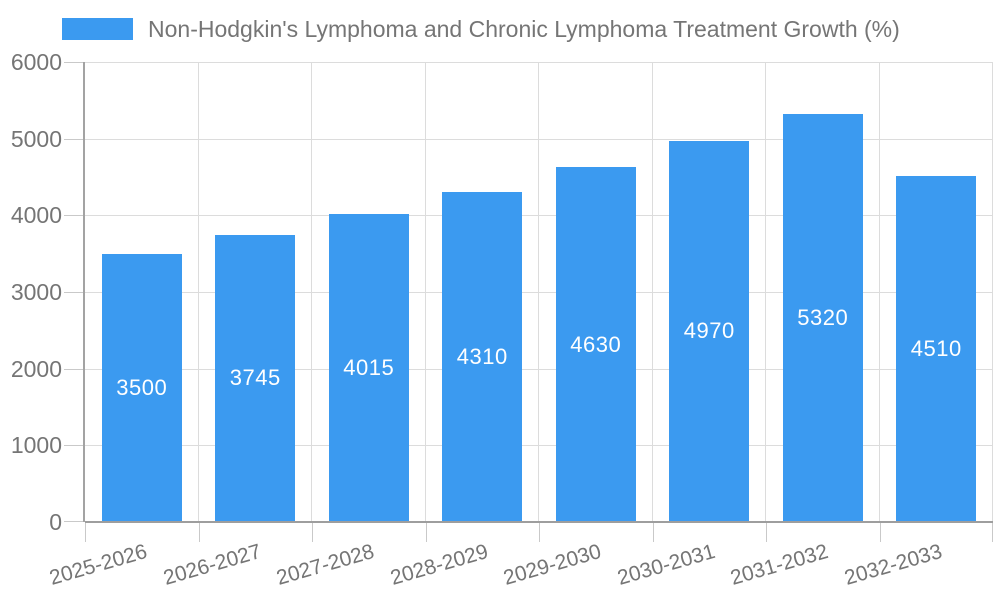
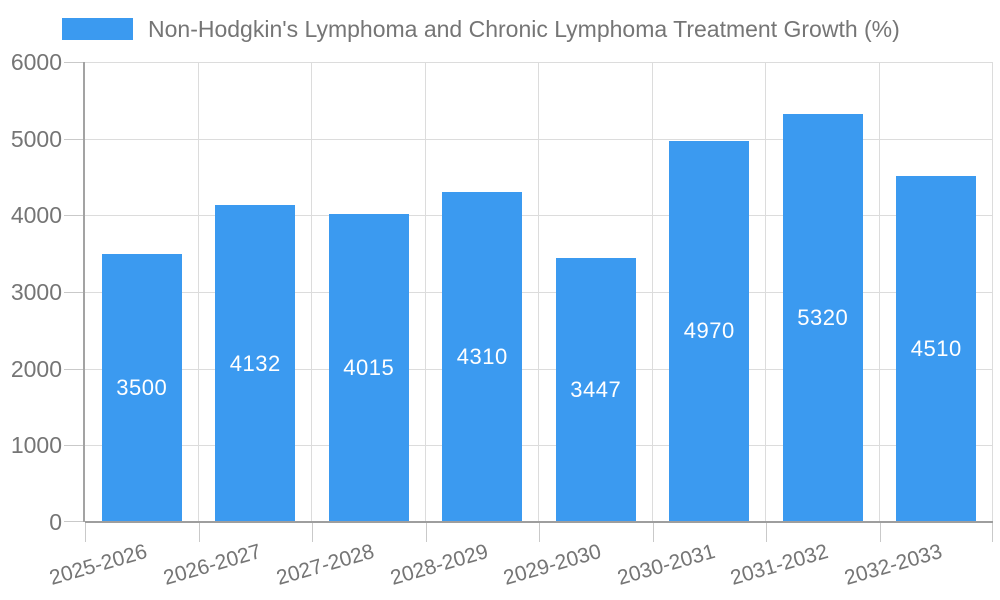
2026-2027: 3745 -> 4132
2029-2030: 4630 -> 3447
